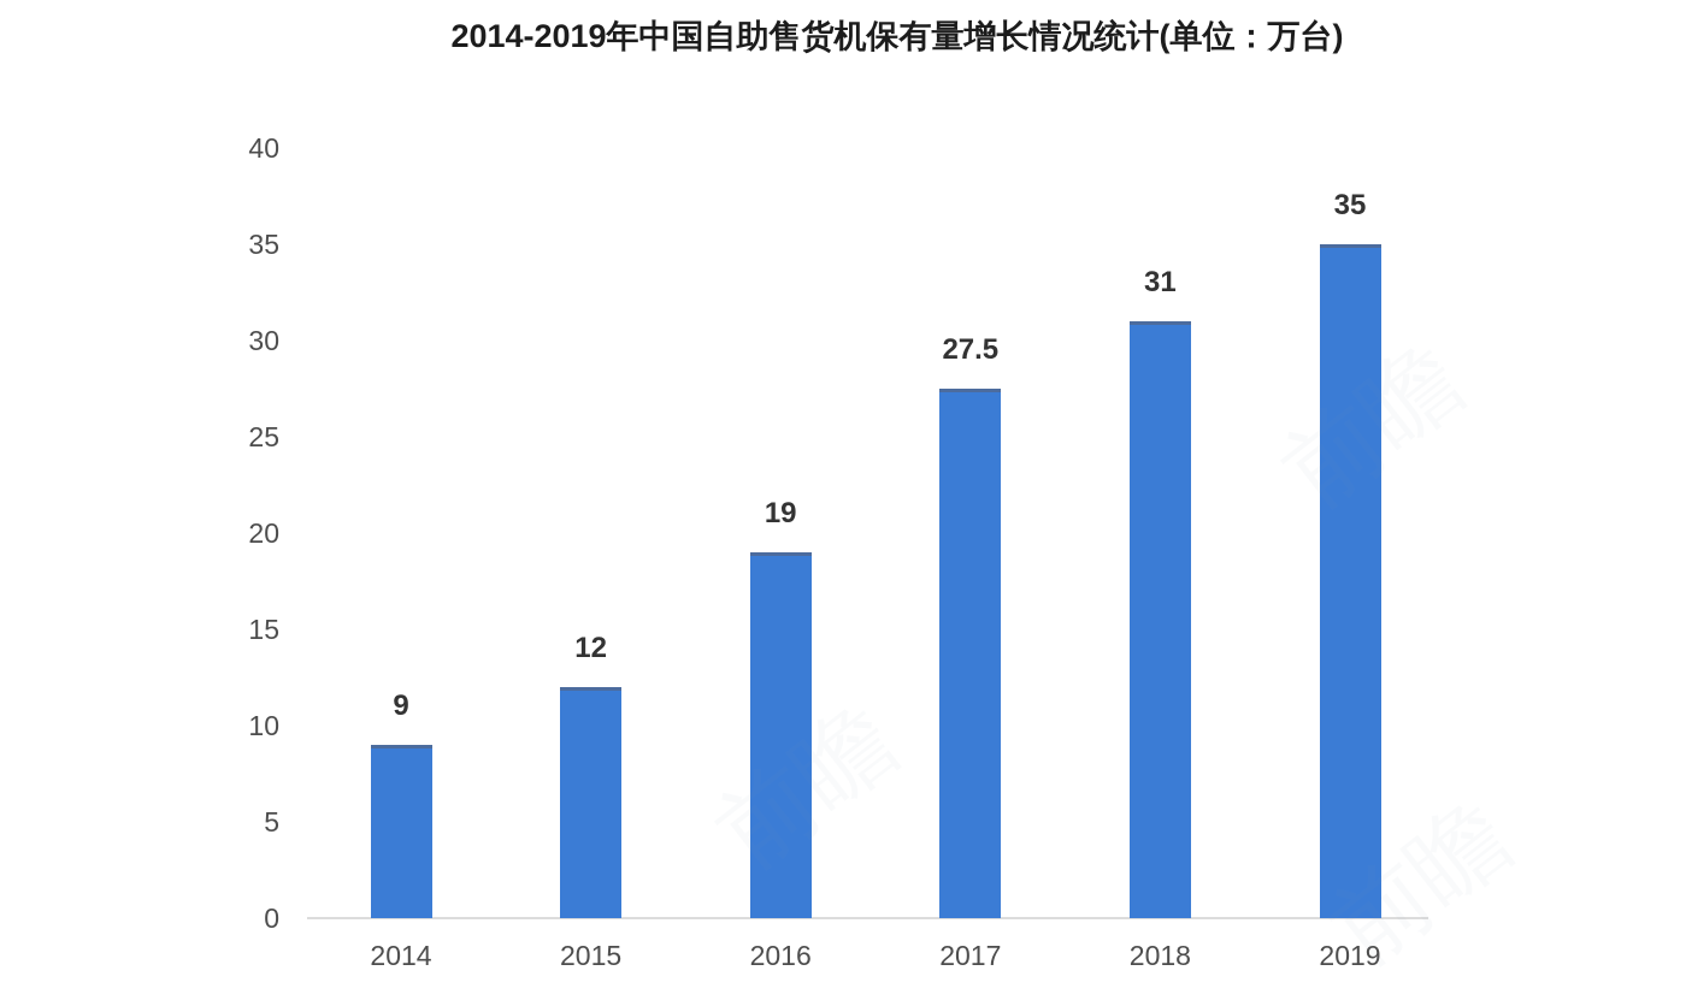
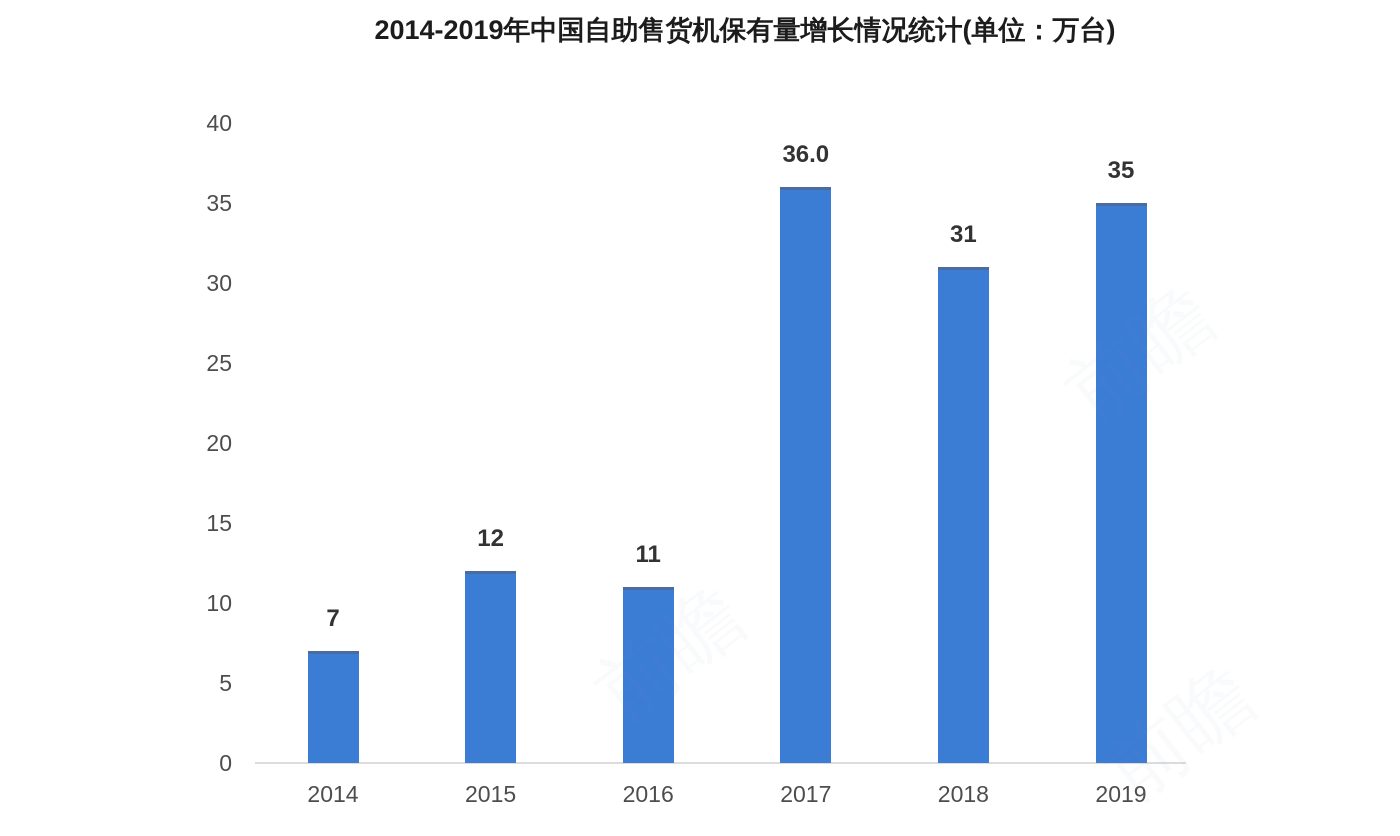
2014: 9 -> 7
2016: 19 -> 11
2017: 27.5 -> 36.0
